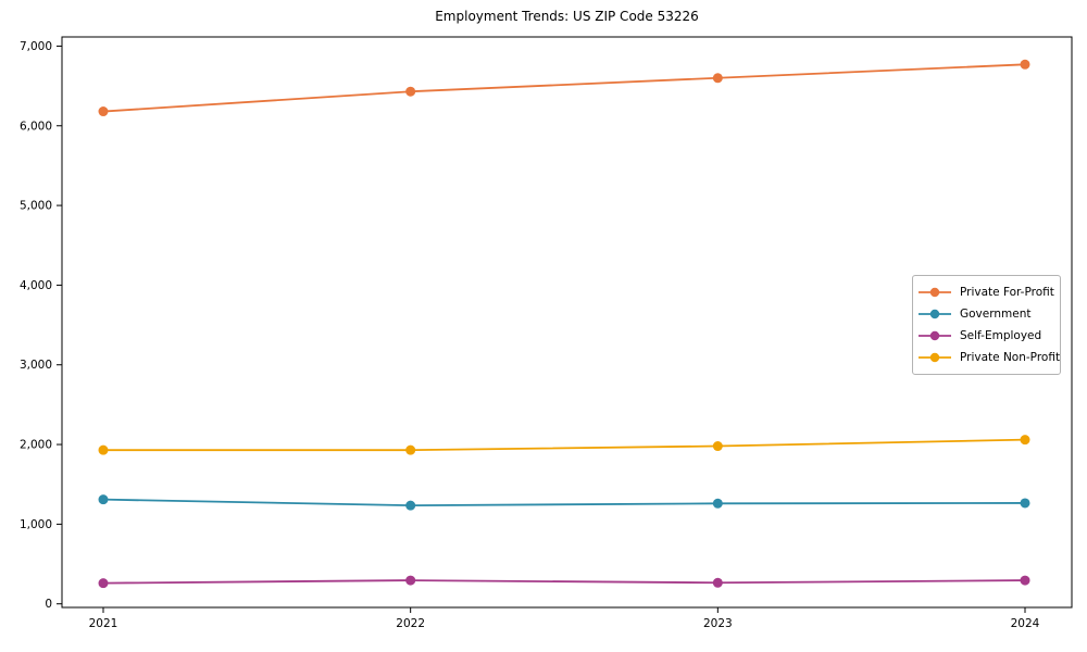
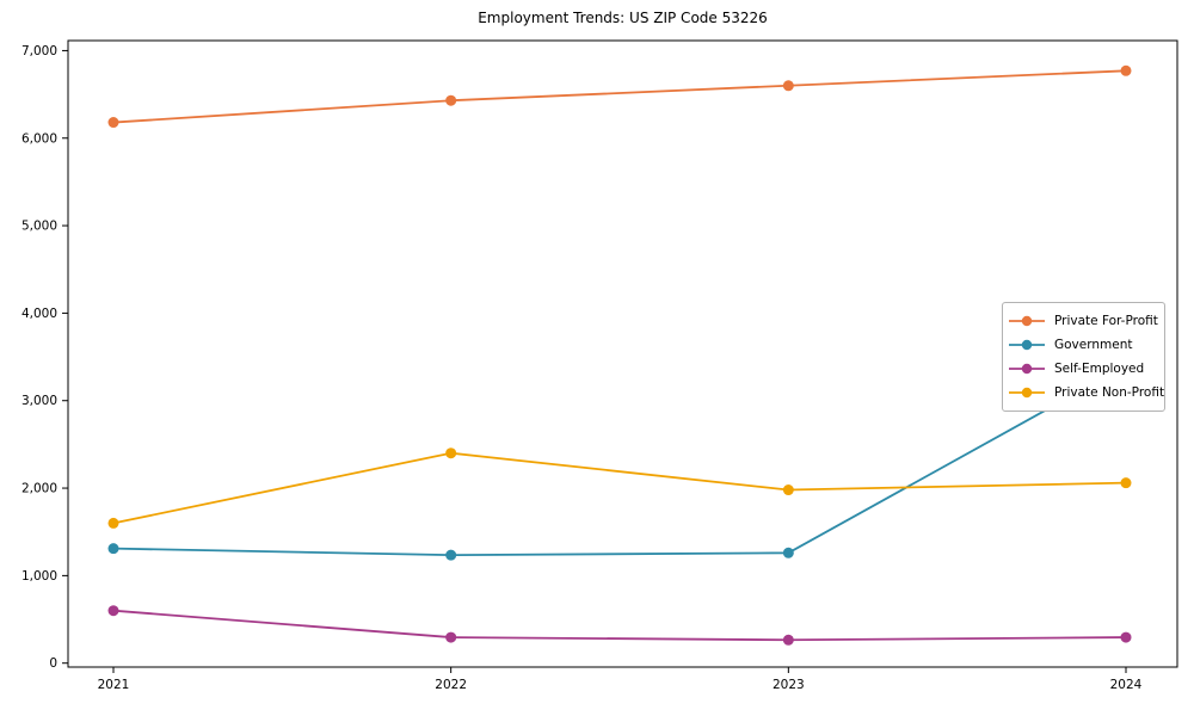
Self-Employed/2021: 300 -> 600
Private Non-Profit/2021: 1900 -> 1600
Private Non-Profit/2022: 1900 -> 2400
Government/2024: 1300 -> 3400
